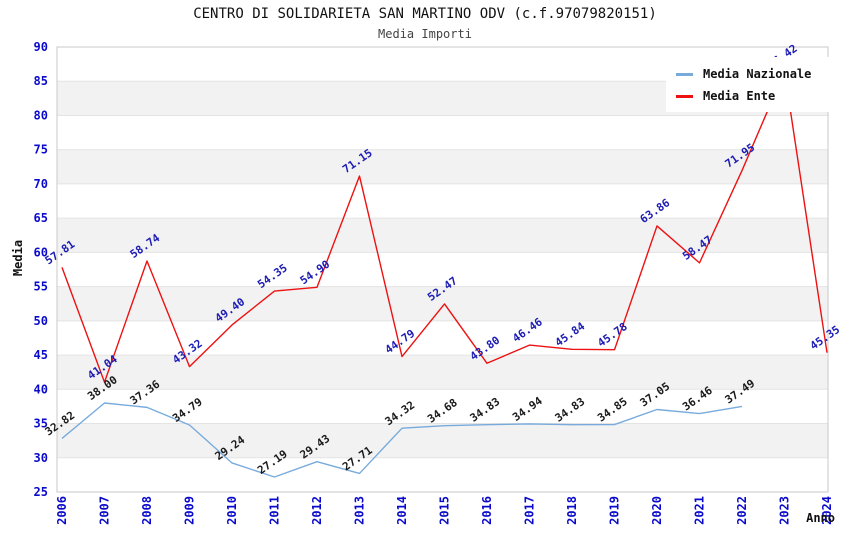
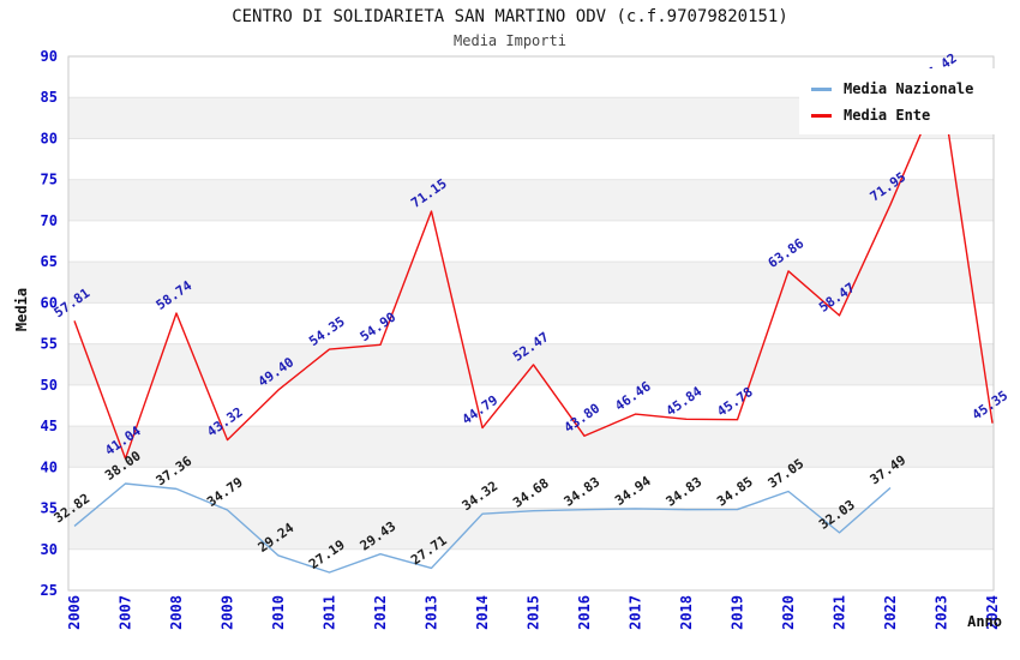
Media Nazionale/2021: 36.46 -> 32.03
